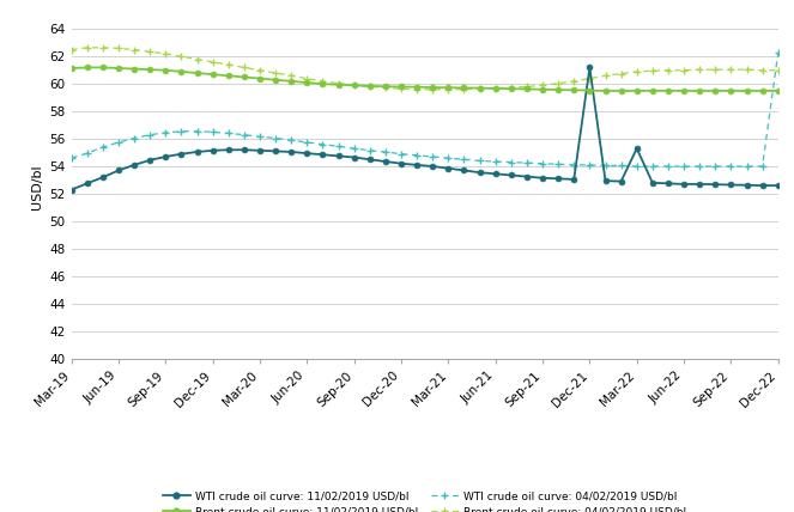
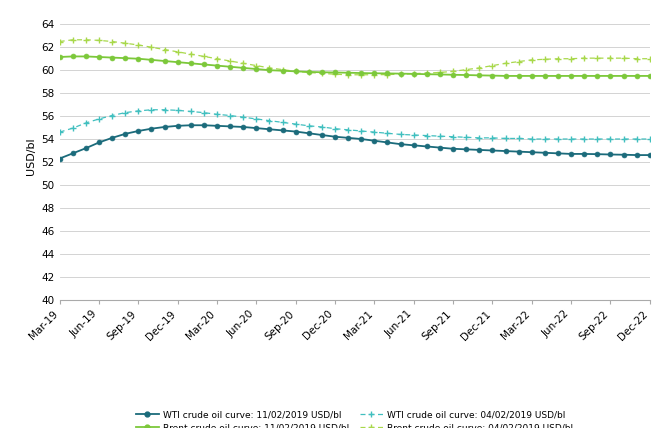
WTI crude oil curve: 11/02/2019 USD/bl/Dec-21: 61.2 -> 53.0
WTI crude oil curve: 11/02/2019 USD/bl/Mar-22: 55.3 -> 52.9
WTI crude oil curve: 04/02/2019 USD/bl/Dec-22: 62.3 -> 54.0
